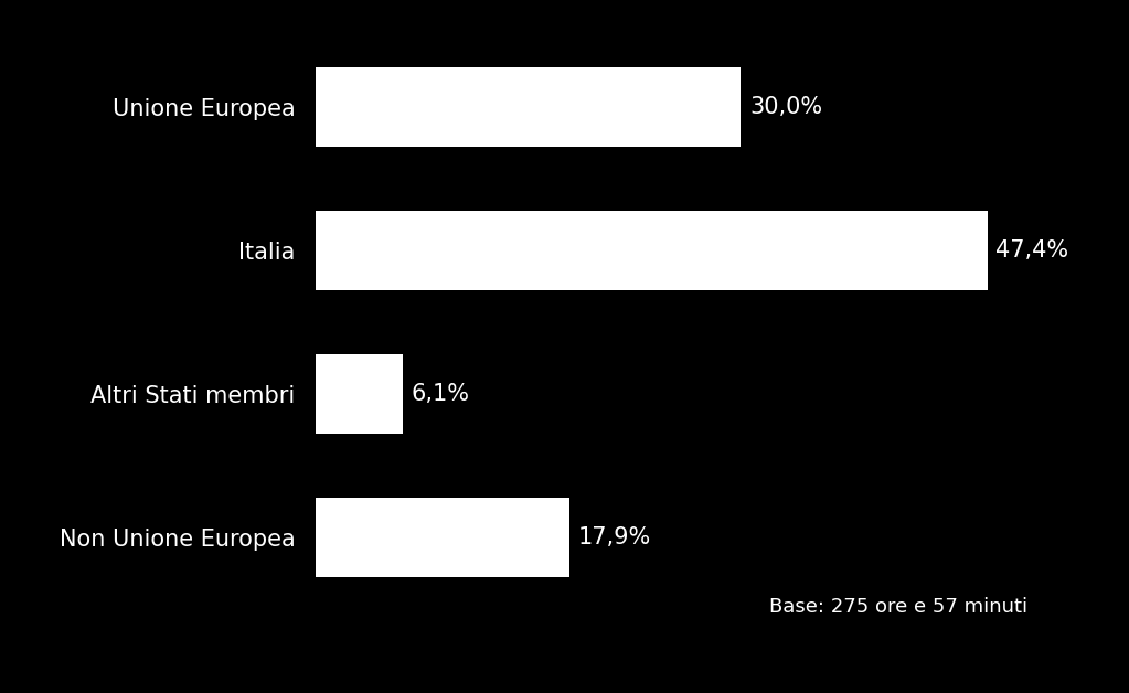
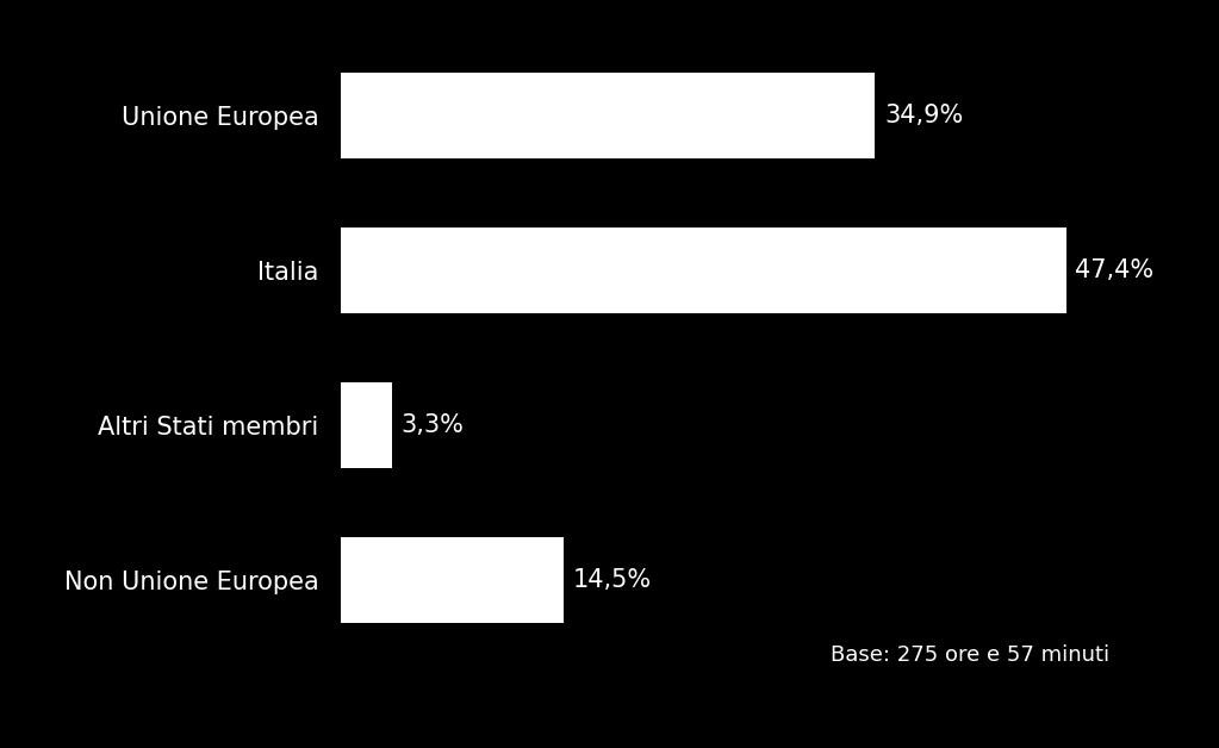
Unione Europea: 30,0% -> 34,9%
Altri Stati membri: 6,1% -> 3,3%
Non Unione Europea: 17,9% -> 14,5%
